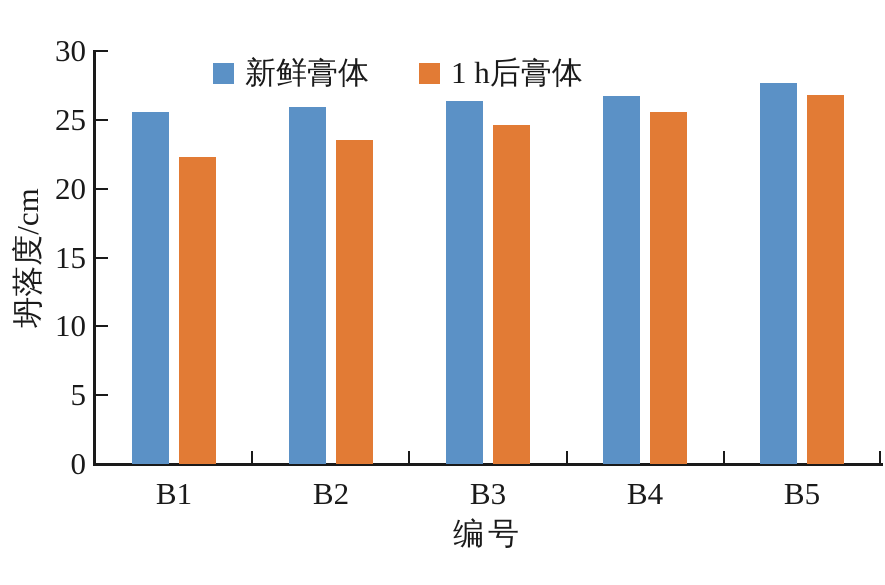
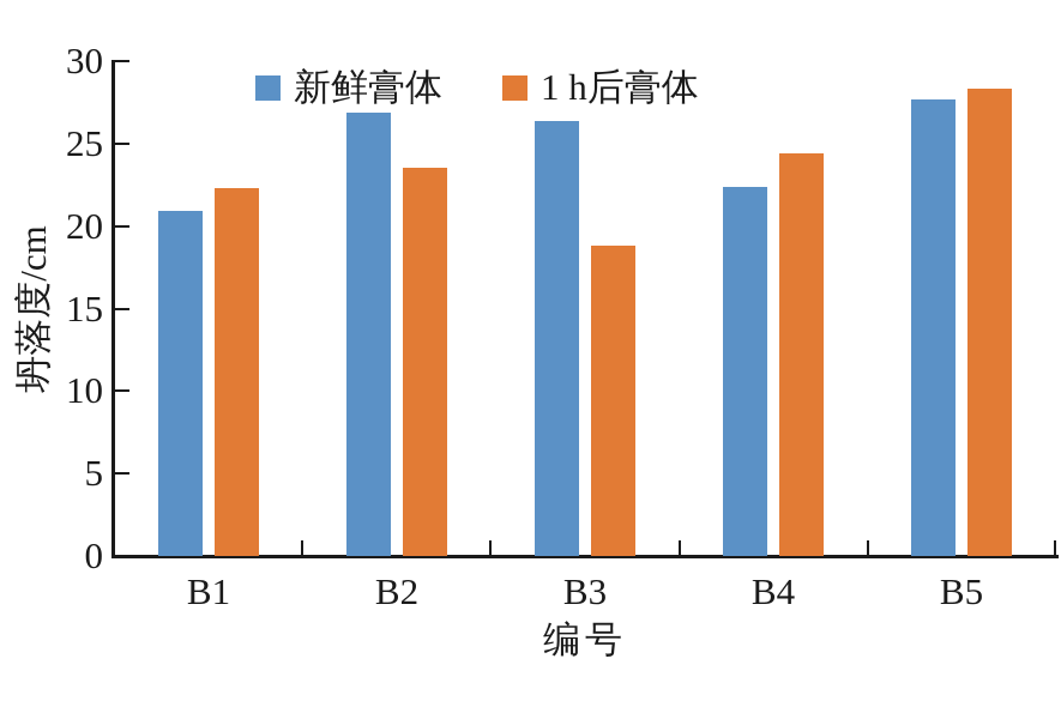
新鲜膏体/B1: 25.6 -> 20.9
新鲜膏体/B2: 25.9 -> 26.9
1 h后膏体/B3: 24.6 -> 18.8
新鲜膏体/B4: 26.7 -> 22.4
1 h后膏体/B4: 25.6 -> 24.4
1 h后膏体/B5: 26.8 -> 28.3
